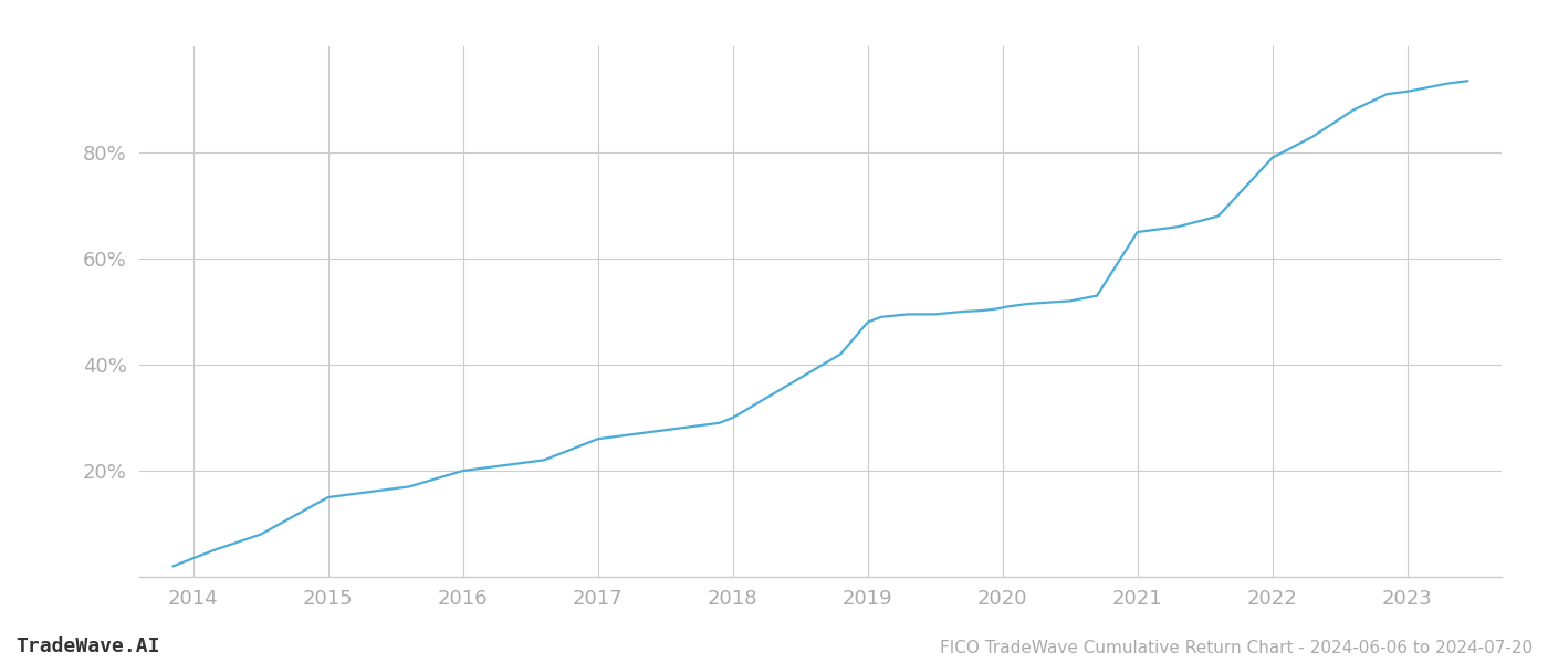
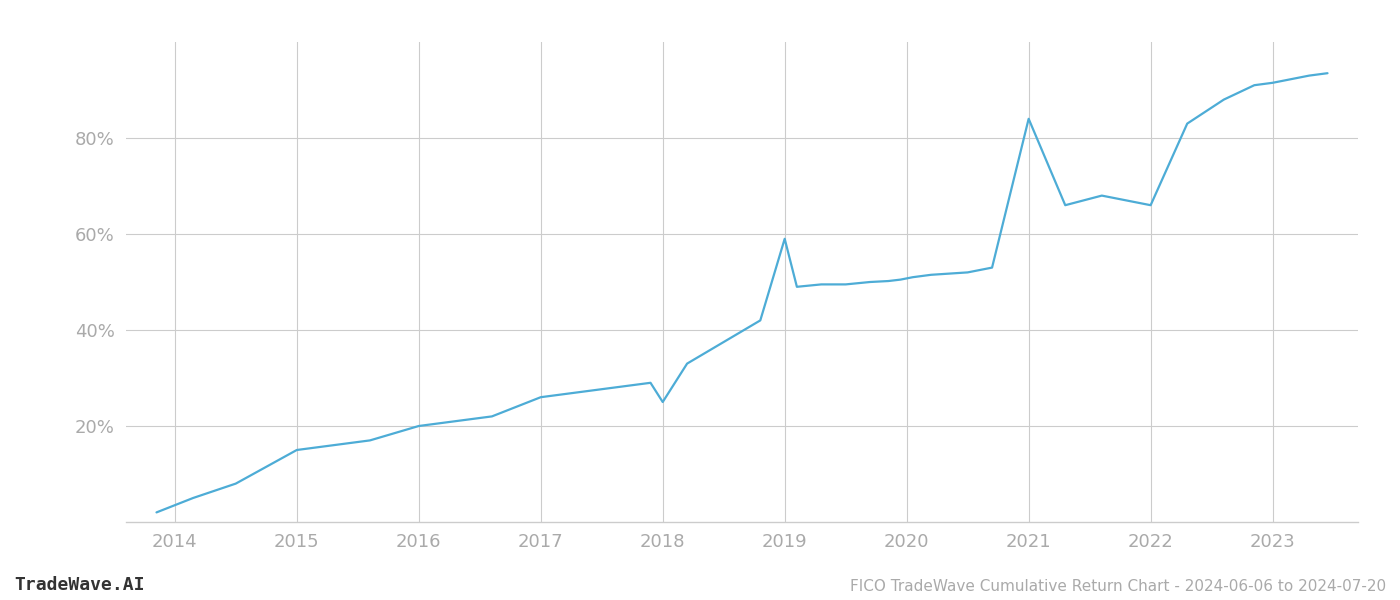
2018: 30.0% -> 25.0%
2019: 48.0% -> 59.0%
2021: 65.0% -> 84.0%
2022: 79.0% -> 66.0%
